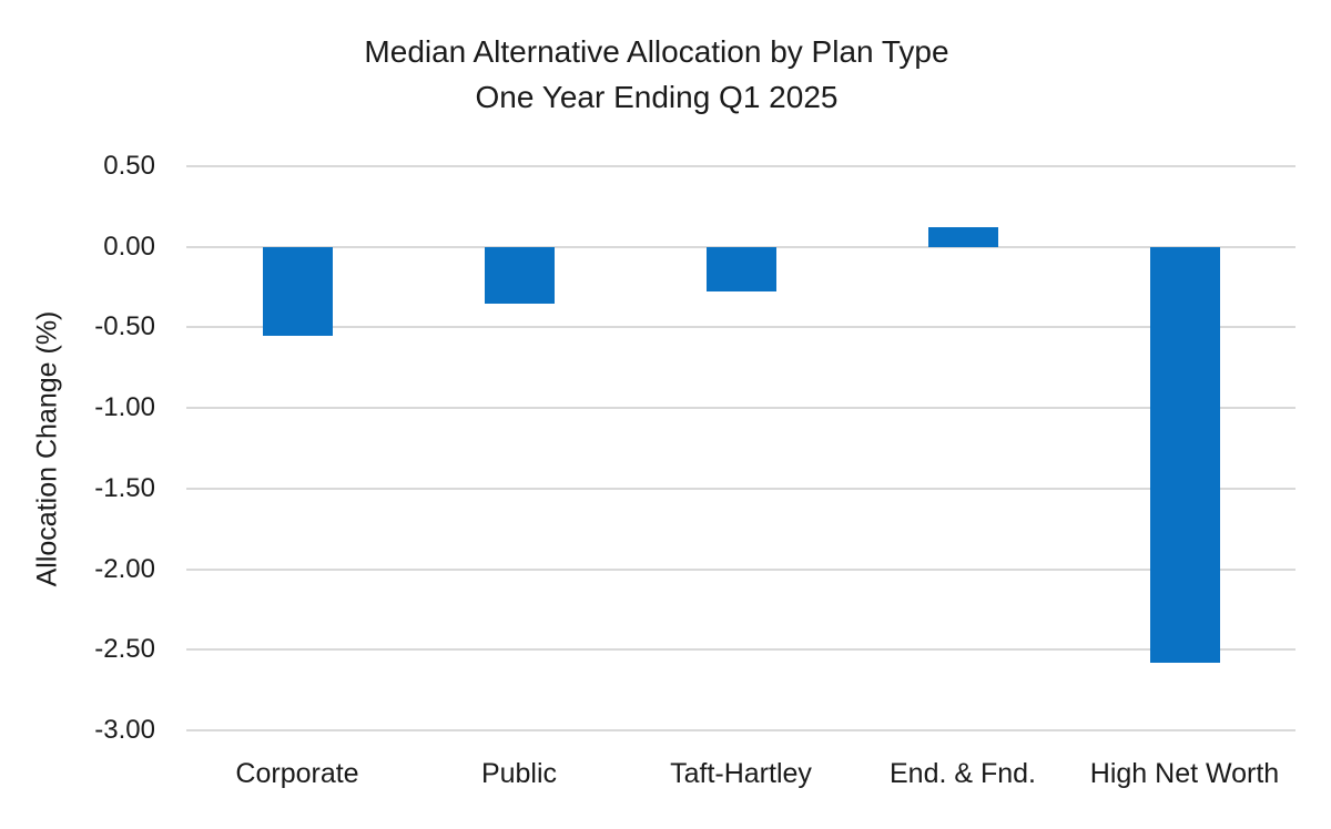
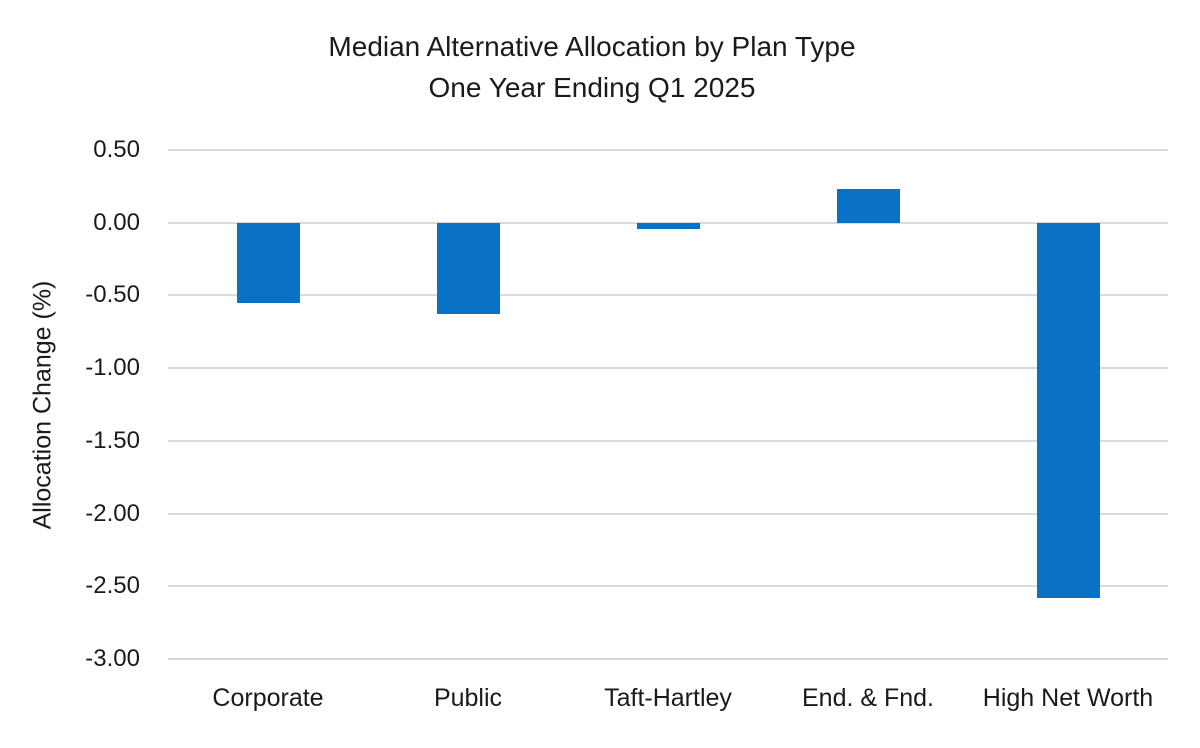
Public: -0.35 -> -0.63
Taft-Hartley: -0.28 -> -0.04
End. & Fnd.: 0.12 -> 0.23
